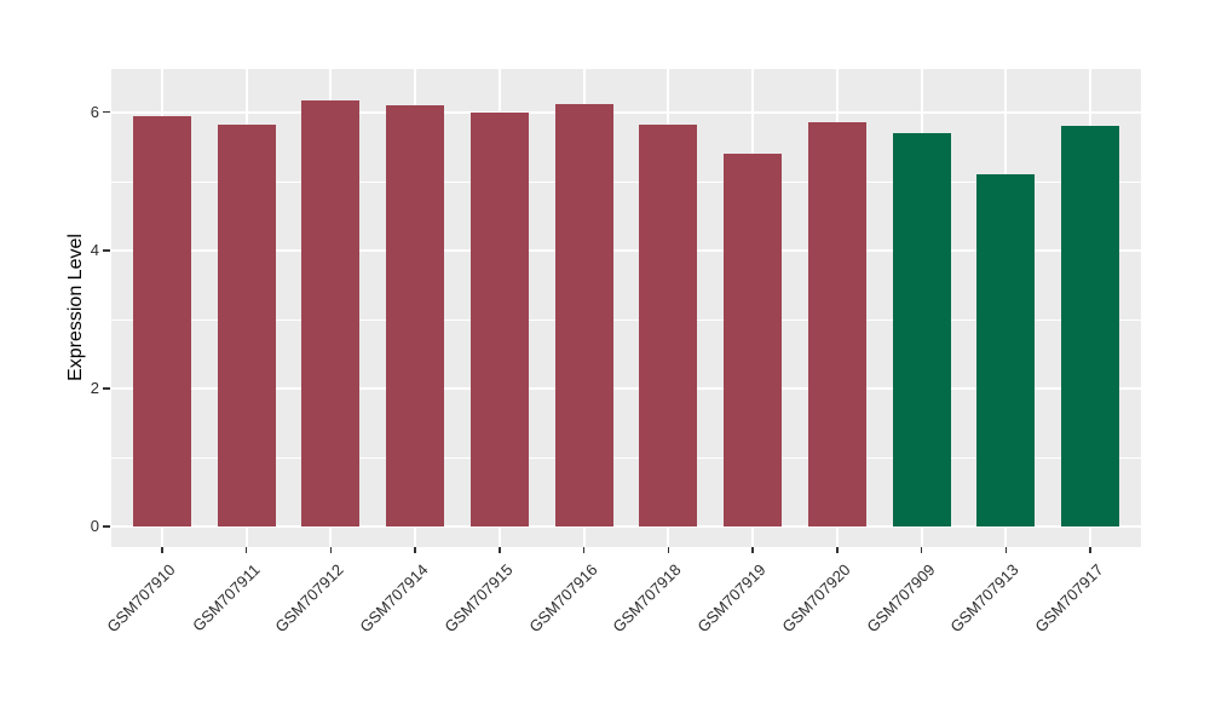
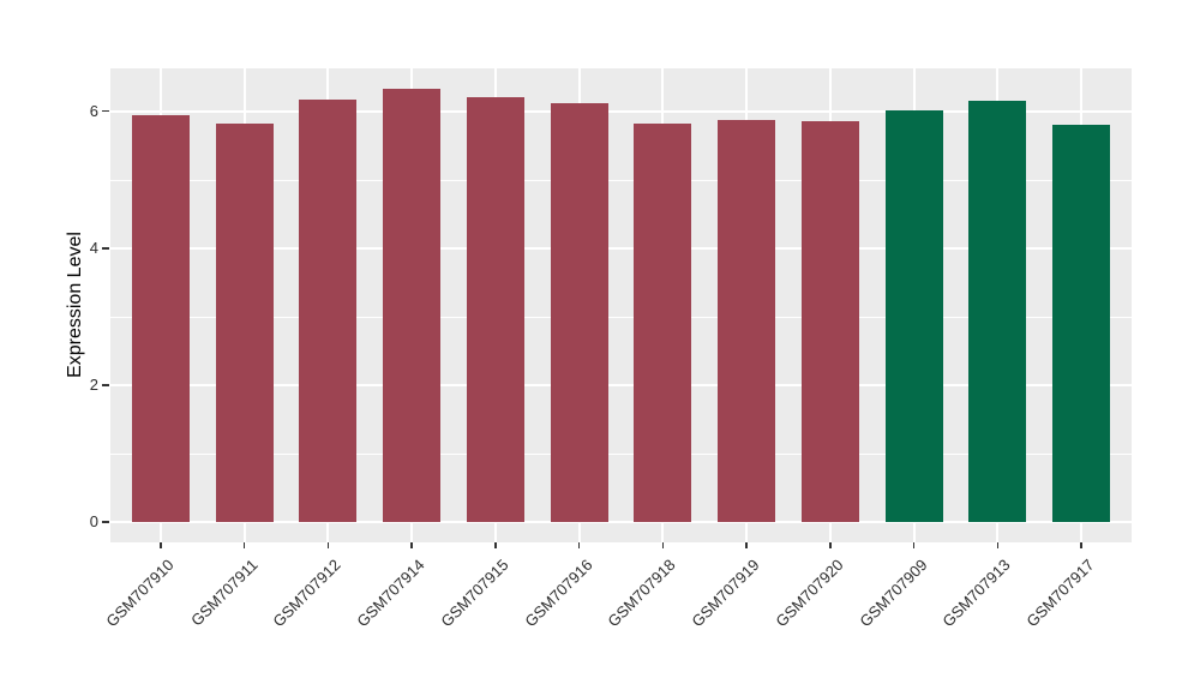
GSM707914: 6.1 -> 6.3
GSM707915: 6.0 -> 6.2
GSM707919: 5.4 -> 5.9
GSM707909: 5.7 -> 6.0
GSM707913: 5.1 -> 6.2
